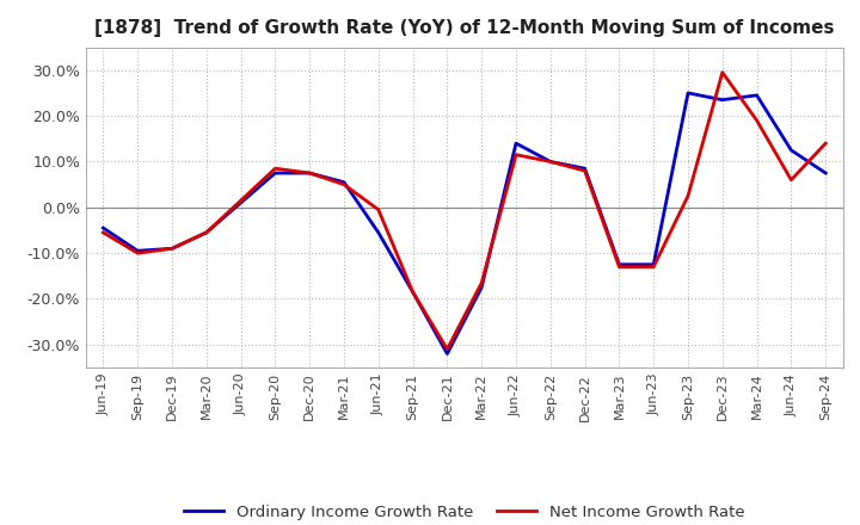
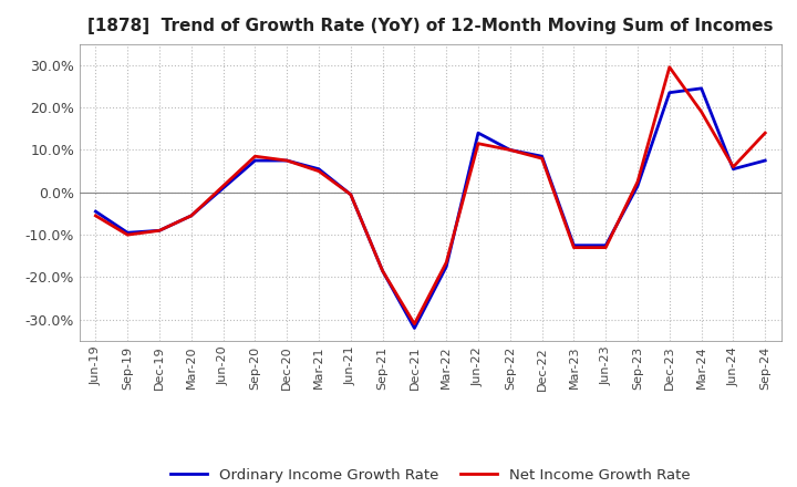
Ordinary Income Growth Rate/Jun-21: -5.5% -> -0.5%
Ordinary Income Growth Rate/Sep-23: 25.0% -> 1.5%
Ordinary Income Growth Rate/Jun-24: 12.5% -> 5.5%
